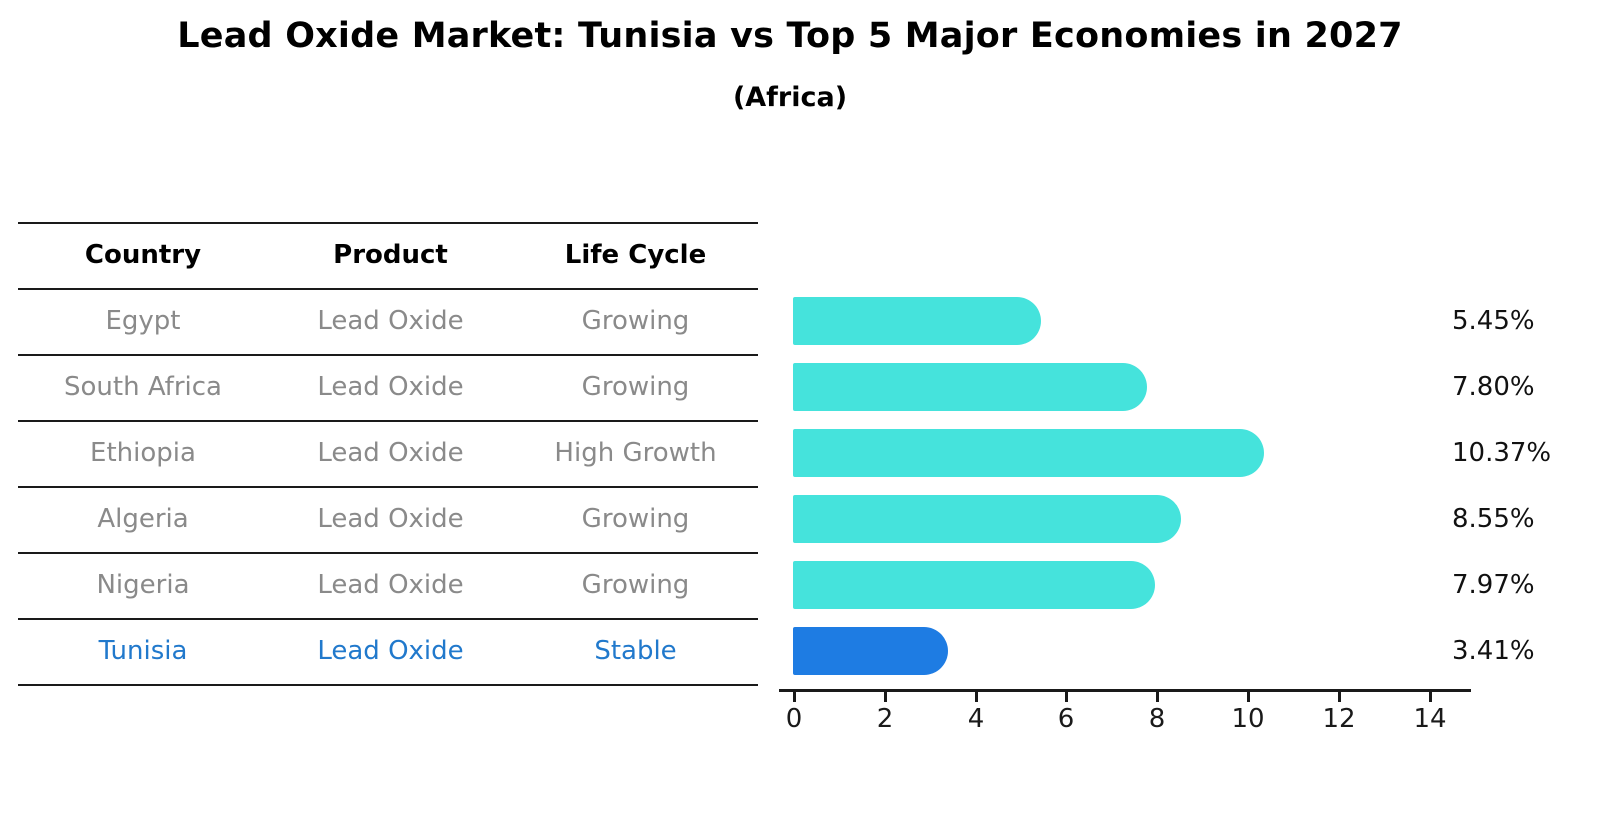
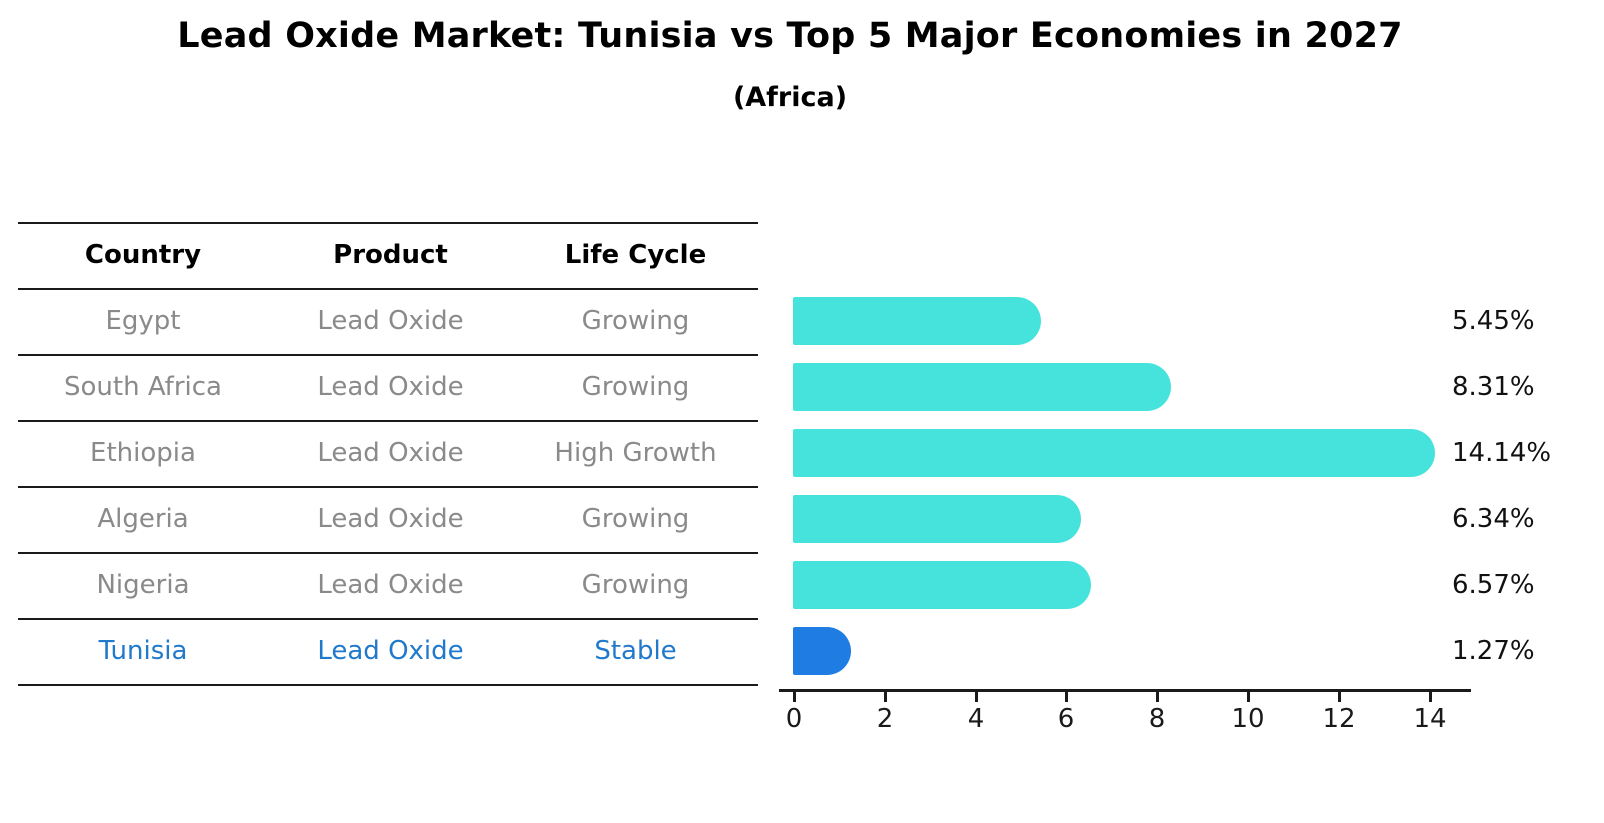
South Africa: 7.80% -> 8.31%
Ethiopia: 10.37% -> 14.14%
Algeria: 8.55% -> 6.34%
Nigeria: 7.97% -> 6.57%
Tunisia: 3.41% -> 1.27%
